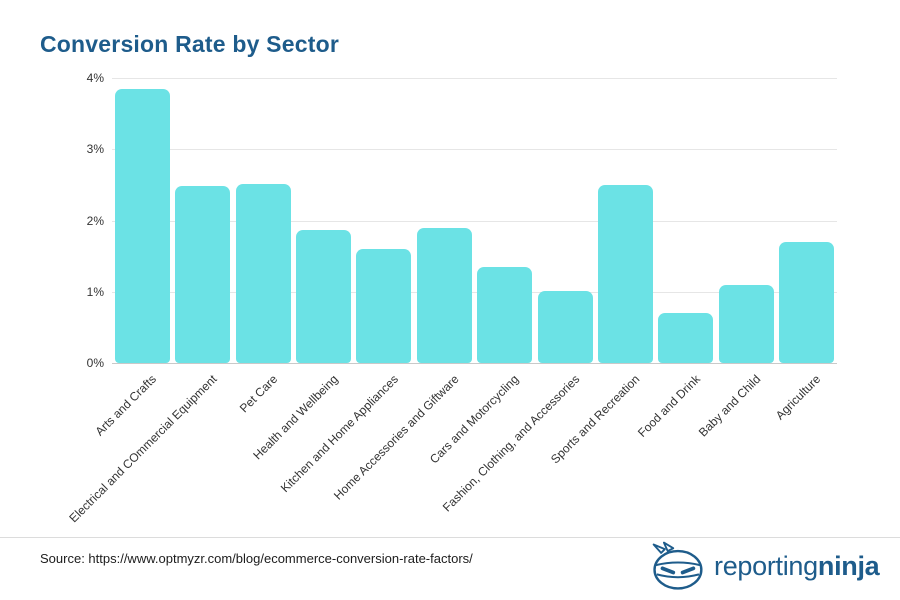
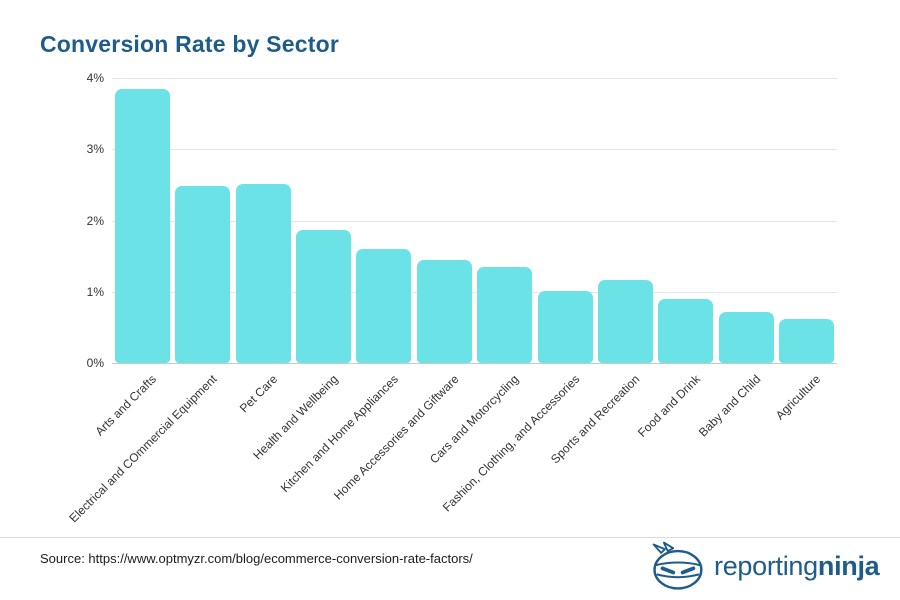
Home Accessories and Giftware: 1.9% -> 1.4%
Sports and Recreation: 2.5% -> 1.2%
Food and Drink: 0.7% -> 0.9%
Baby and Child: 1.1% -> 0.7%
Agriculture: 1.7% -> 0.6%
